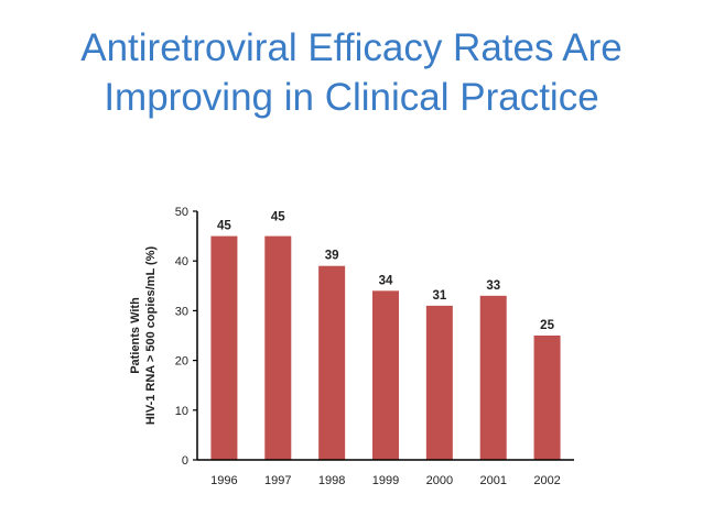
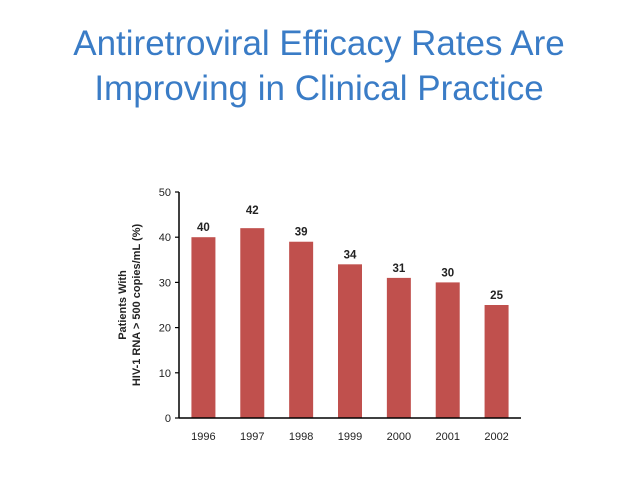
1996: 45 -> 40
1997: 45 -> 42
2001: 33 -> 30
